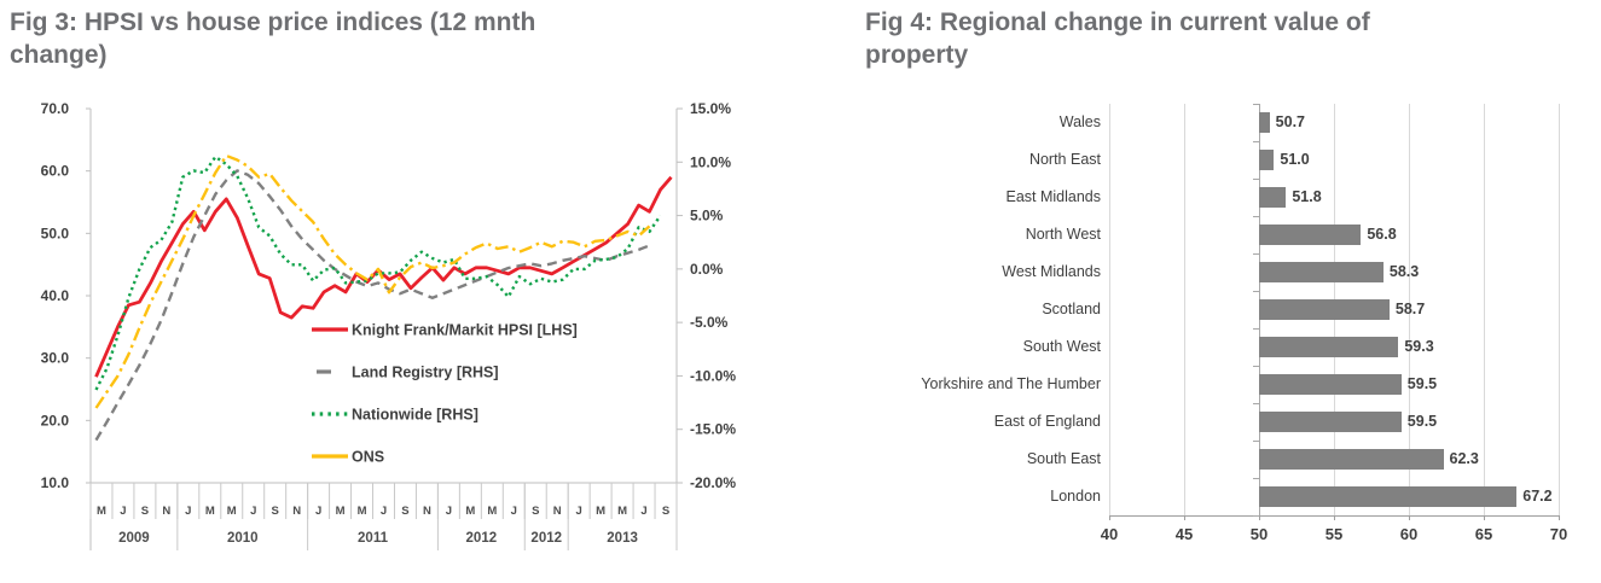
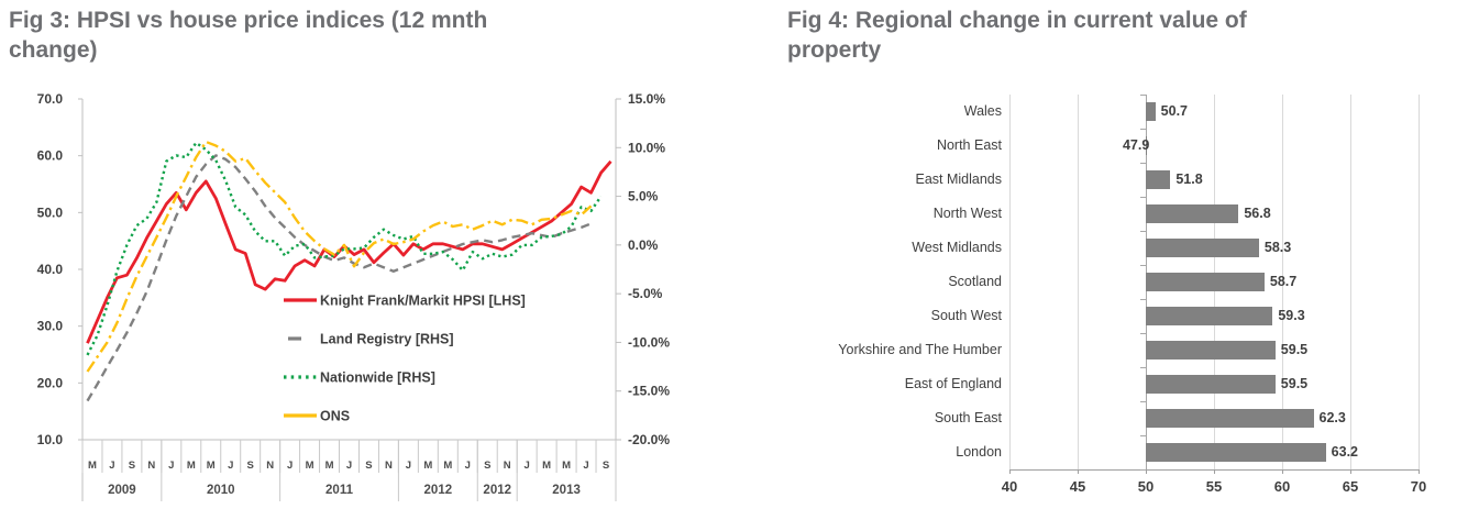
Fig 4: Regional change in current value of property/North East: 51.0 -> 47.9
Fig 4: Regional change in current value of property/London: 67.2 -> 63.2
